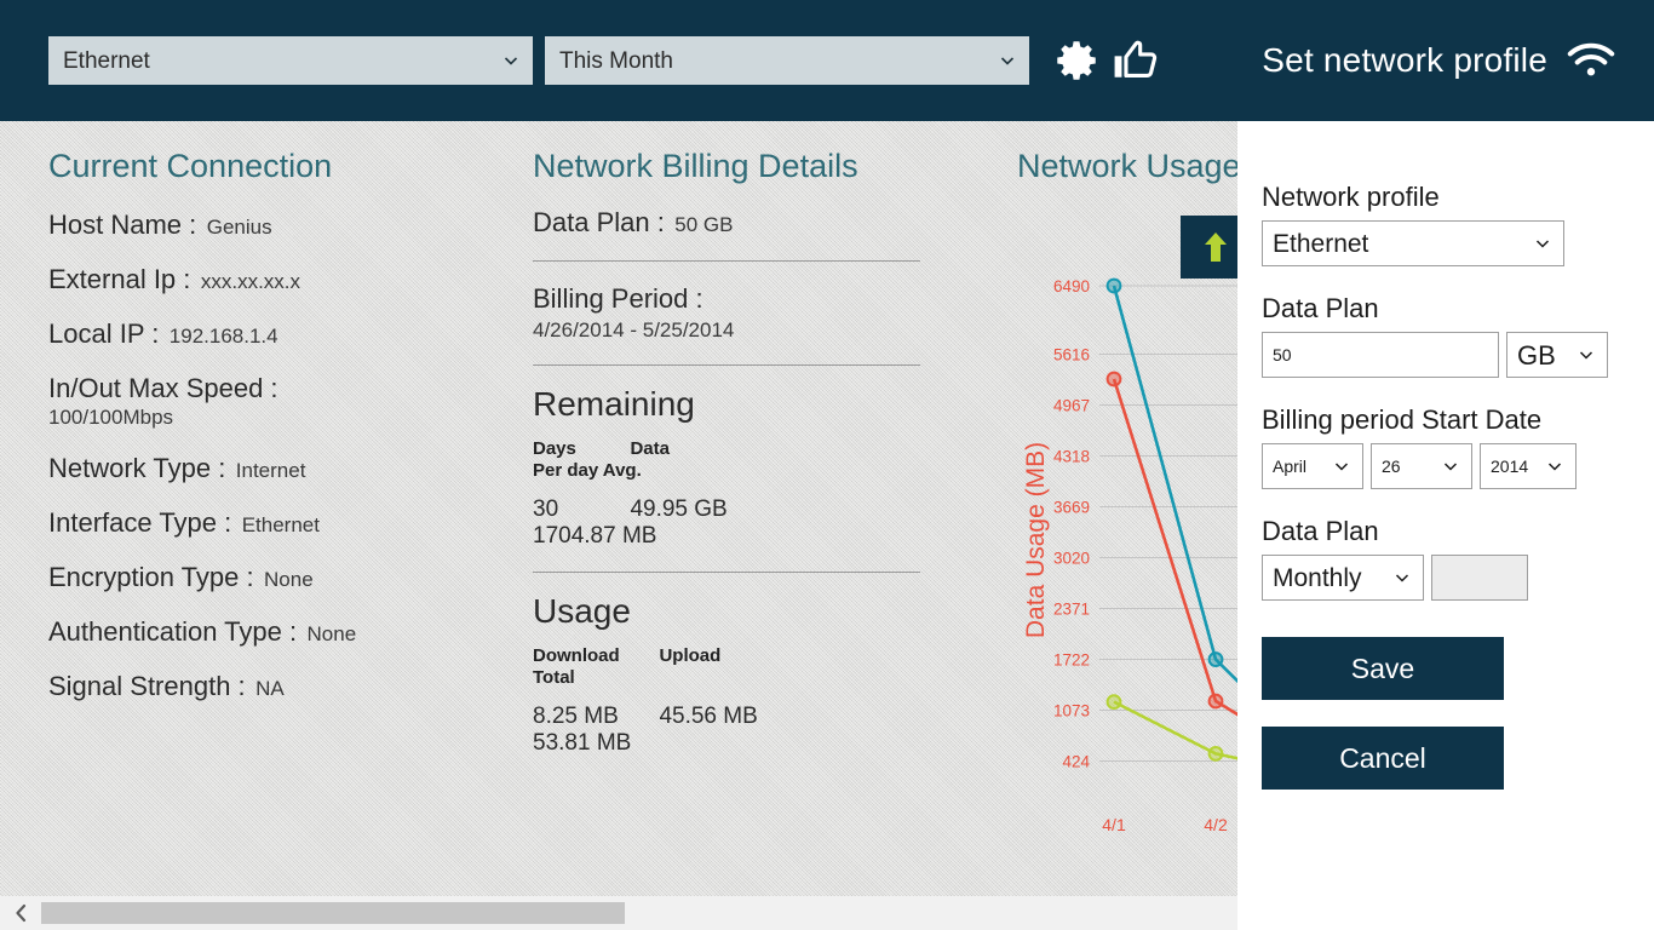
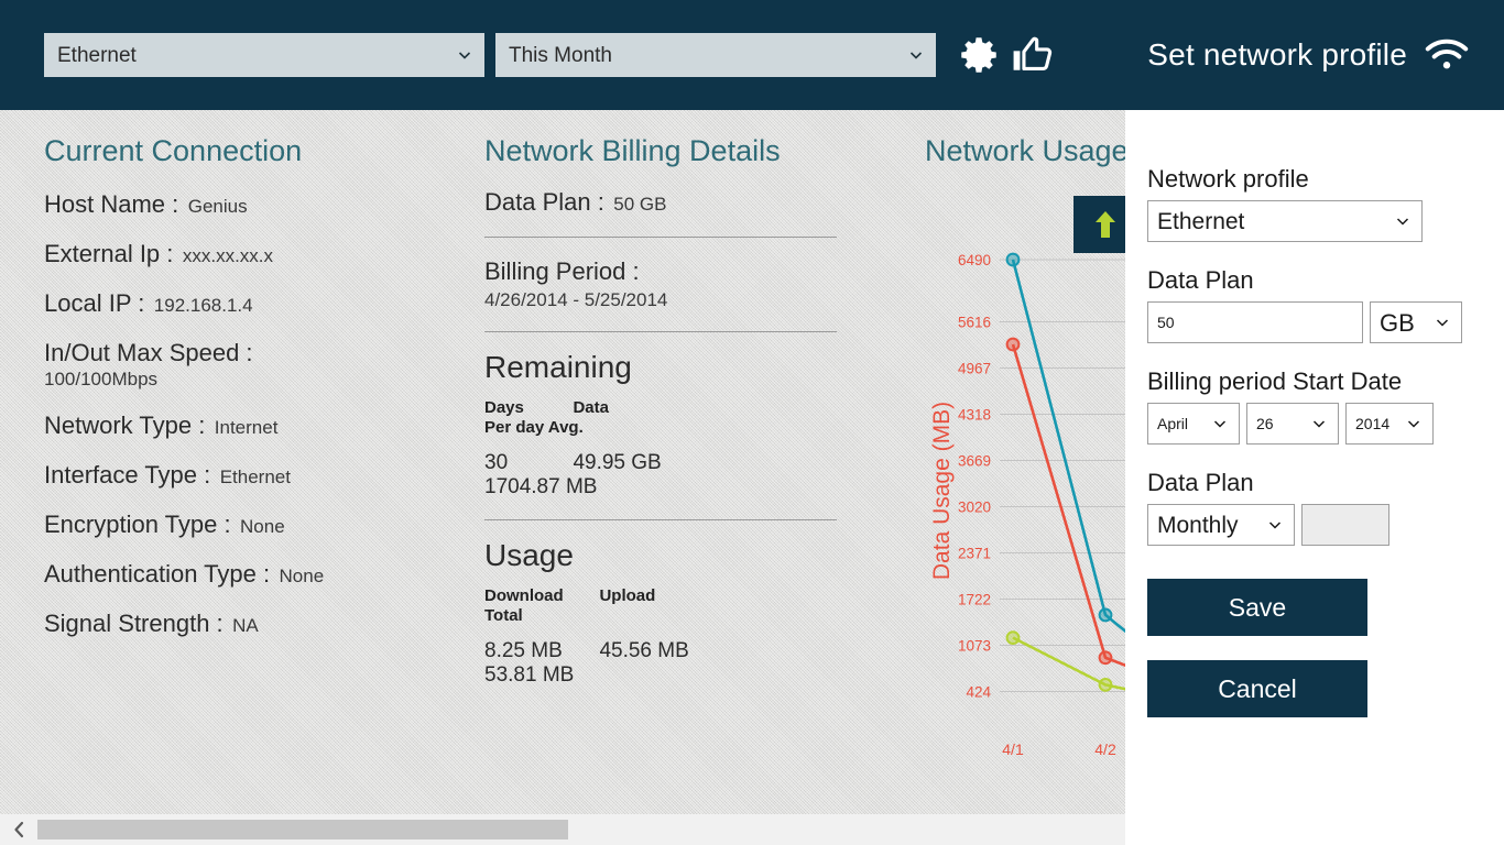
Download/4/2: 1700 -> 1500
Total/4/2: 1200 -> 900
